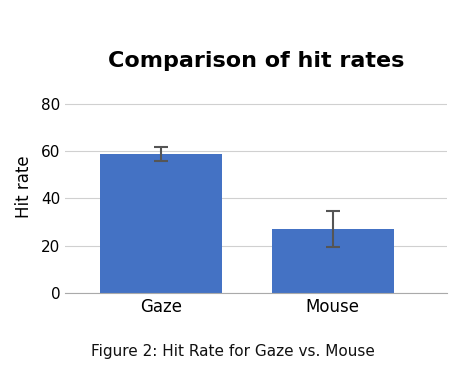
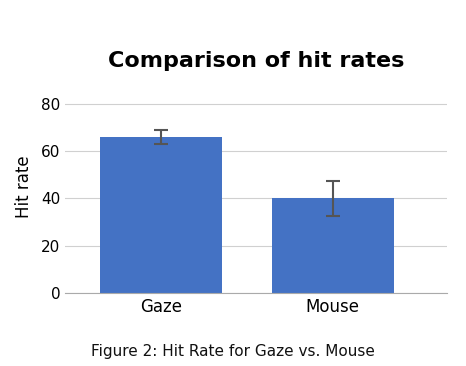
Gaze: 59 -> 66
Mouse: 27 -> 40
